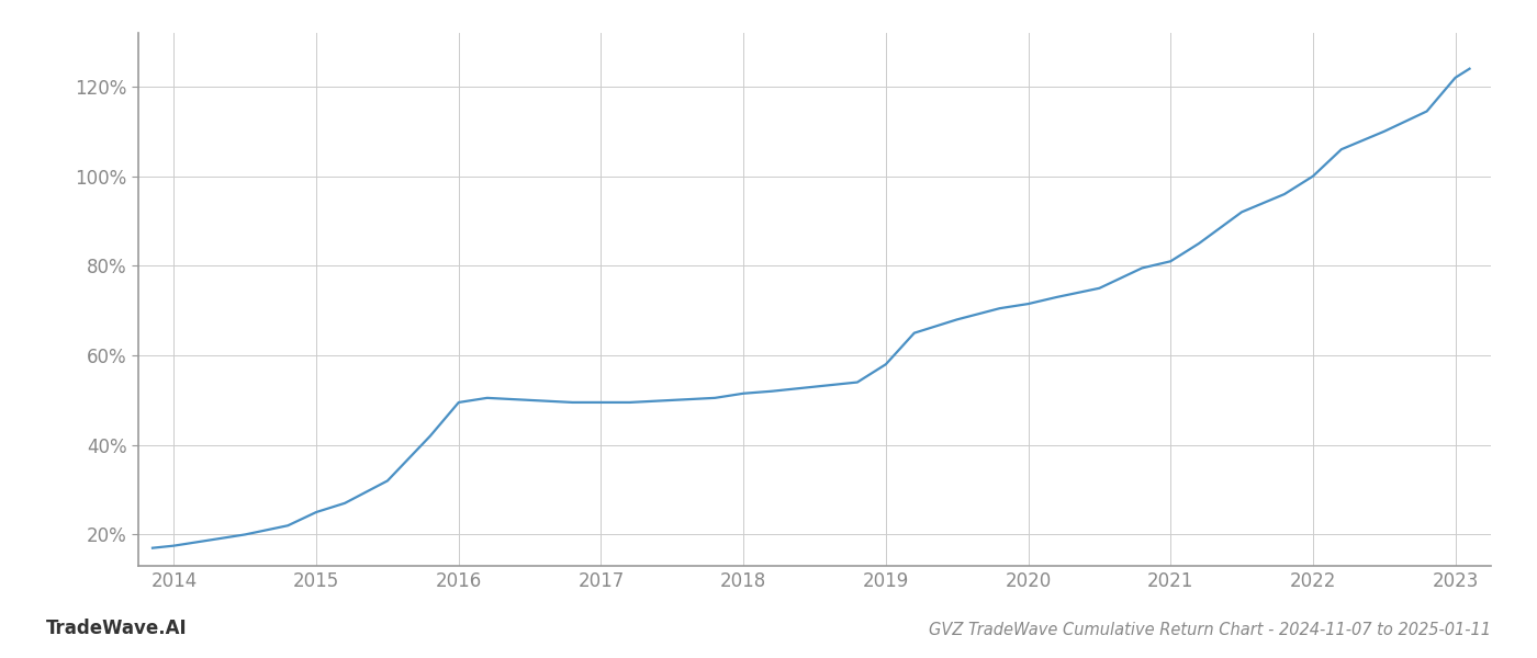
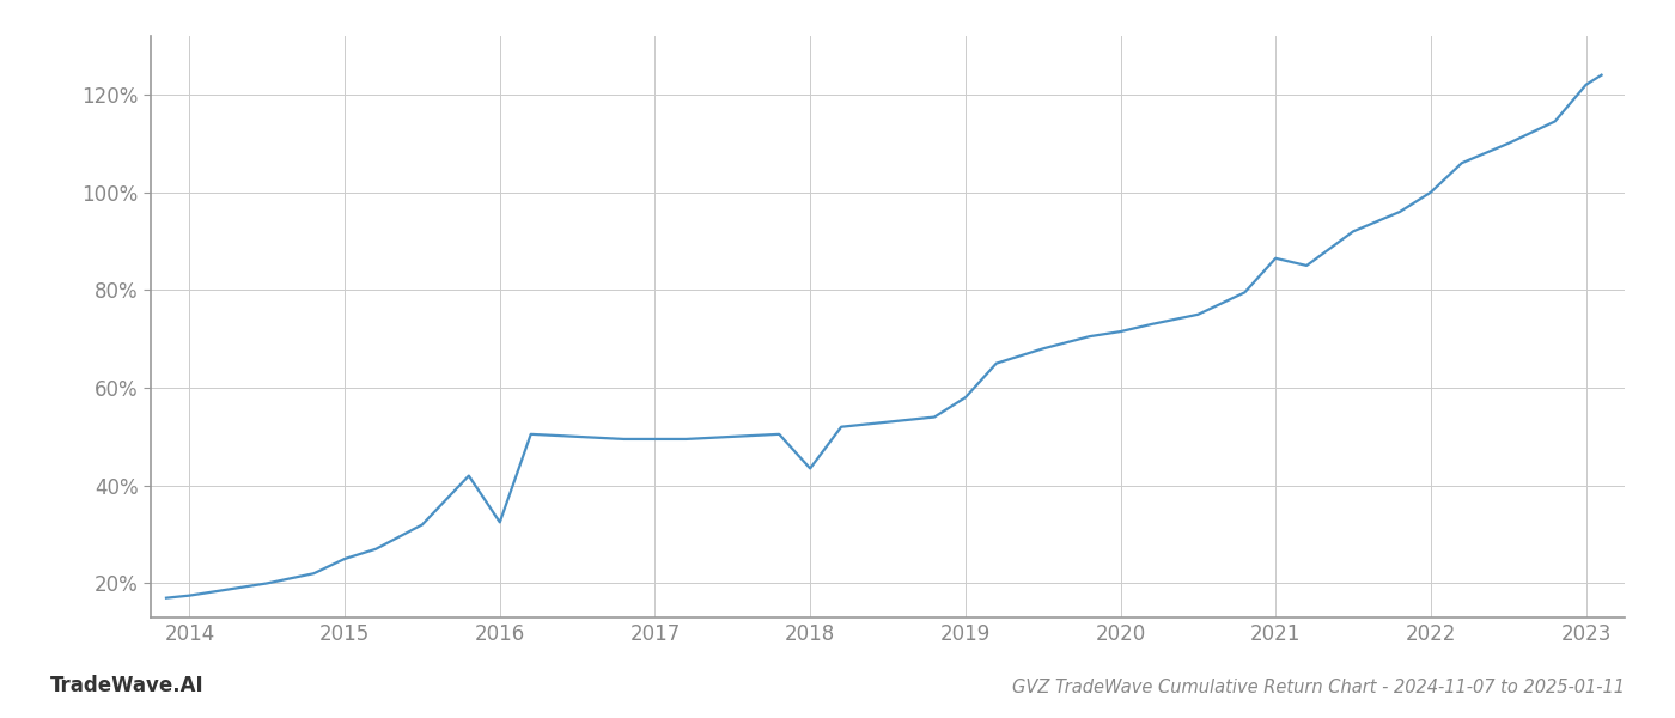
2016: 49.5% -> 32.5%
2018: 51.5% -> 43.5%
2021: 81.0% -> 86.5%
